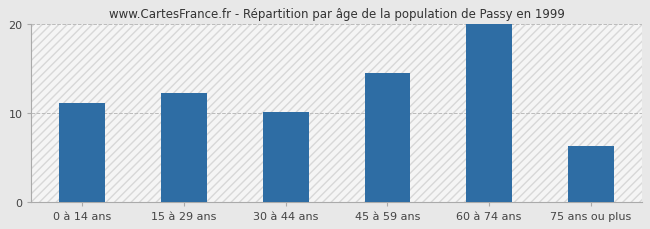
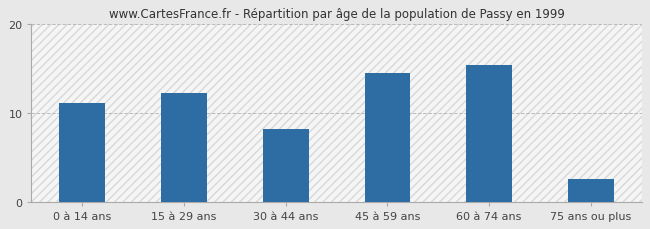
30 à 44 ans: 10.1 -> 8.2
60 à 74 ans: 20.1 -> 15.4
75 ans ou plus: 6.3 -> 2.6
